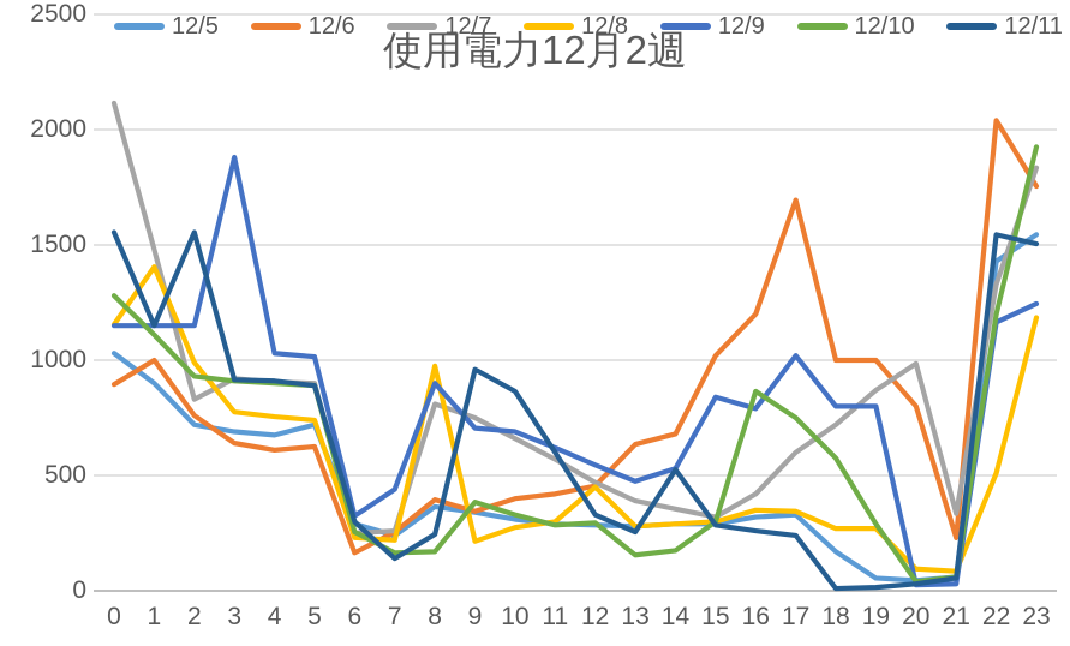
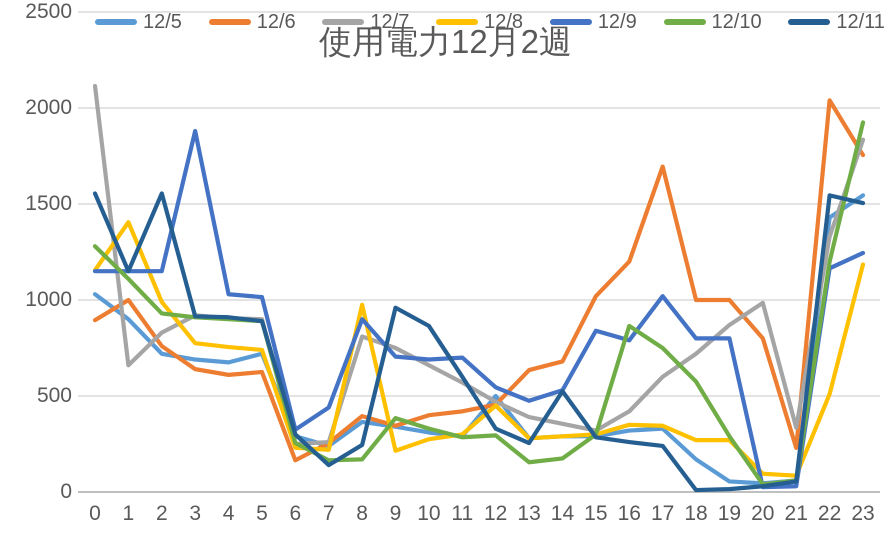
12/7/1: 1480 -> 660
12/9/11: 620 -> 700
12/5/12: 280 -> 500
